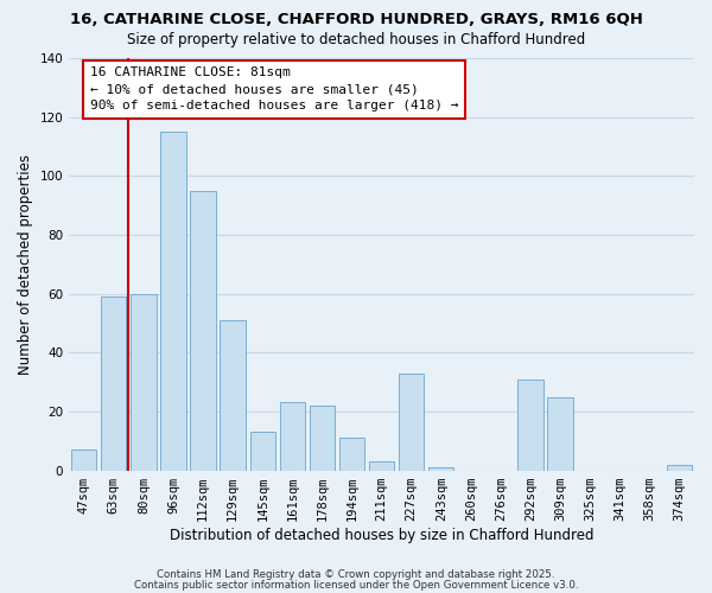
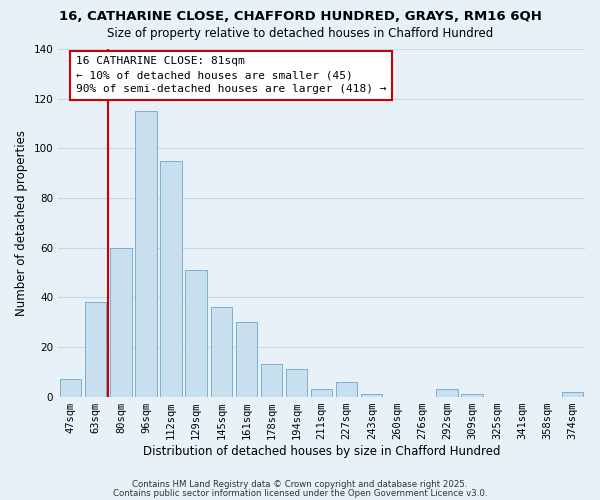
63sqm: 59 -> 38
145sqm: 13 -> 36
161sqm: 23 -> 30
178sqm: 22 -> 13
227sqm: 33 -> 6
292sqm: 31 -> 3
309sqm: 25 -> 1
